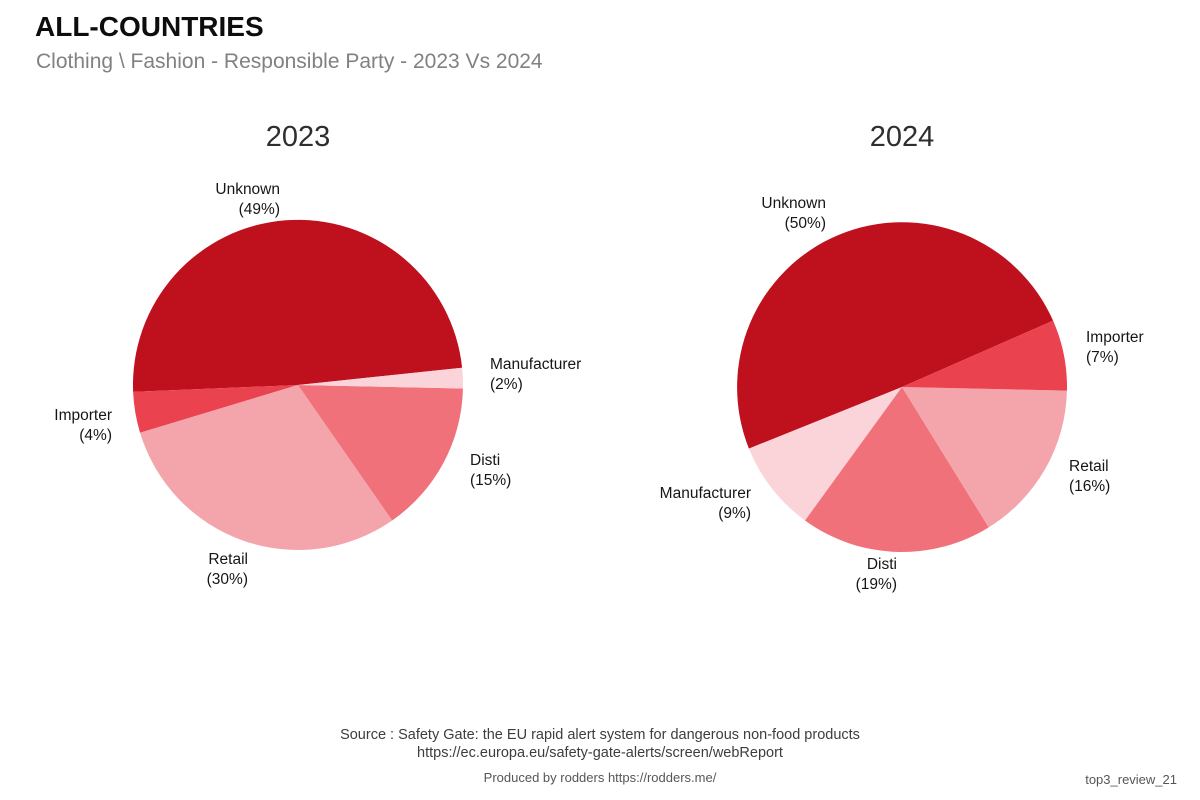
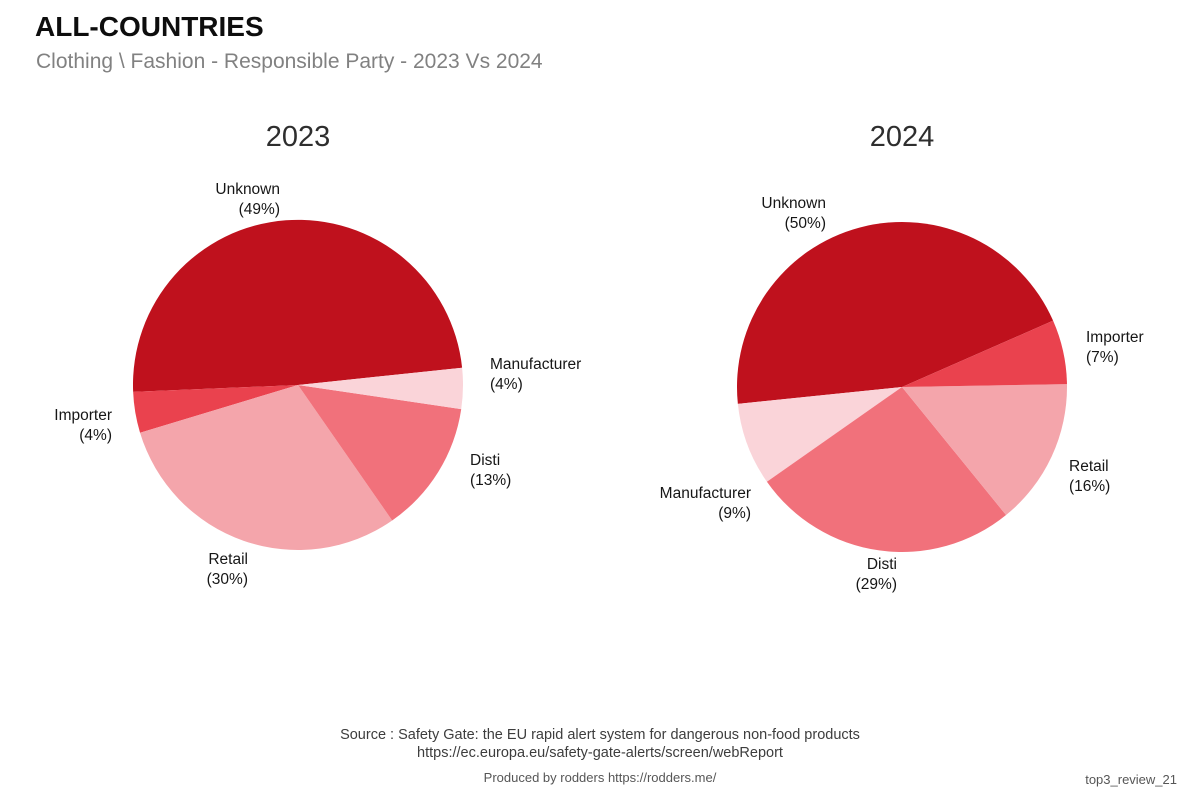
2023/Disti: 15% -> 13%
2023/Manufacturer: 2% -> 4%
2024/Disti: 19% -> 29%
